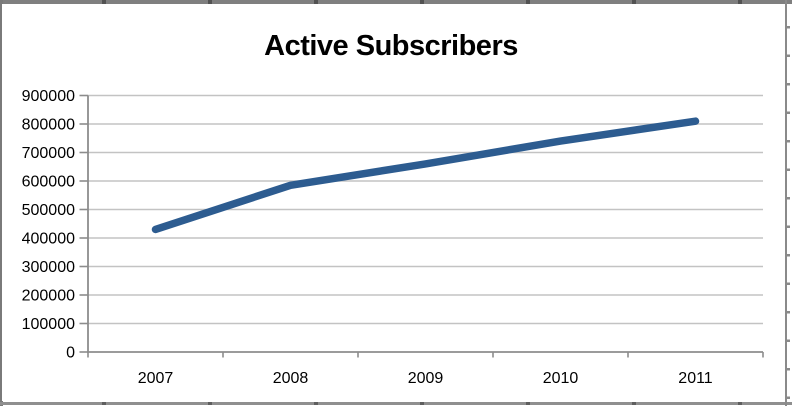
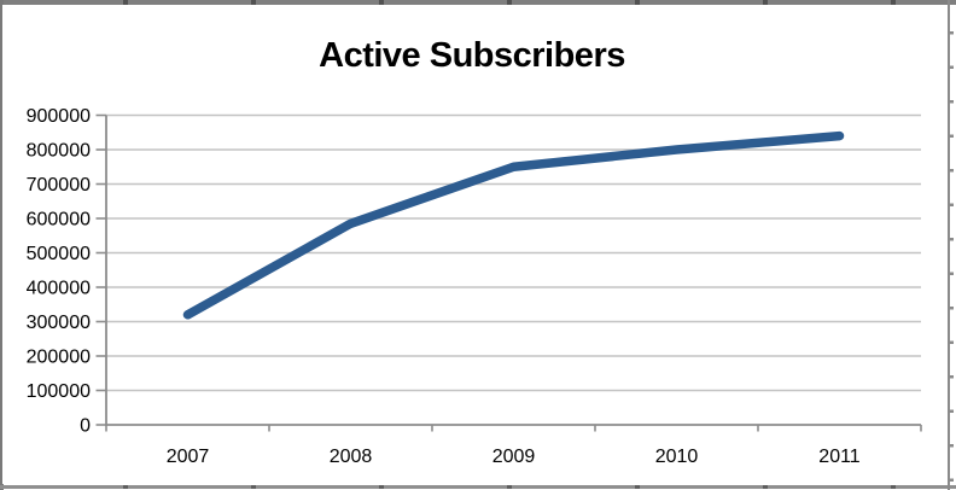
2007: 430000 -> 320000
2009: 660000 -> 750000
2010: 740000 -> 800000
2011: 810000 -> 840000
